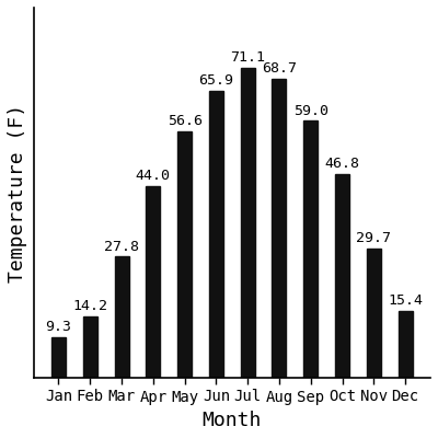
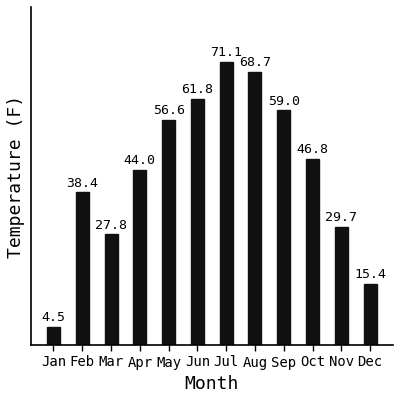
Jan: 9.3 -> 4.5
Feb: 14.2 -> 38.4
Jun: 65.9 -> 61.8
